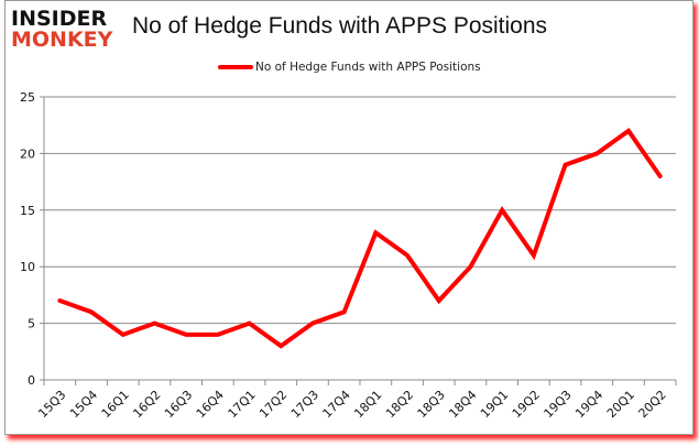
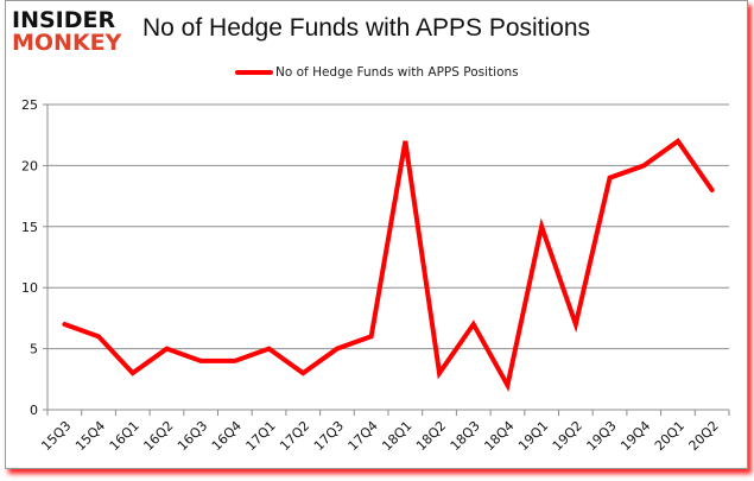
16Q1: 4 -> 3
18Q1: 13 -> 22
18Q2: 11 -> 3
18Q4: 10 -> 2
19Q2: 11 -> 7
